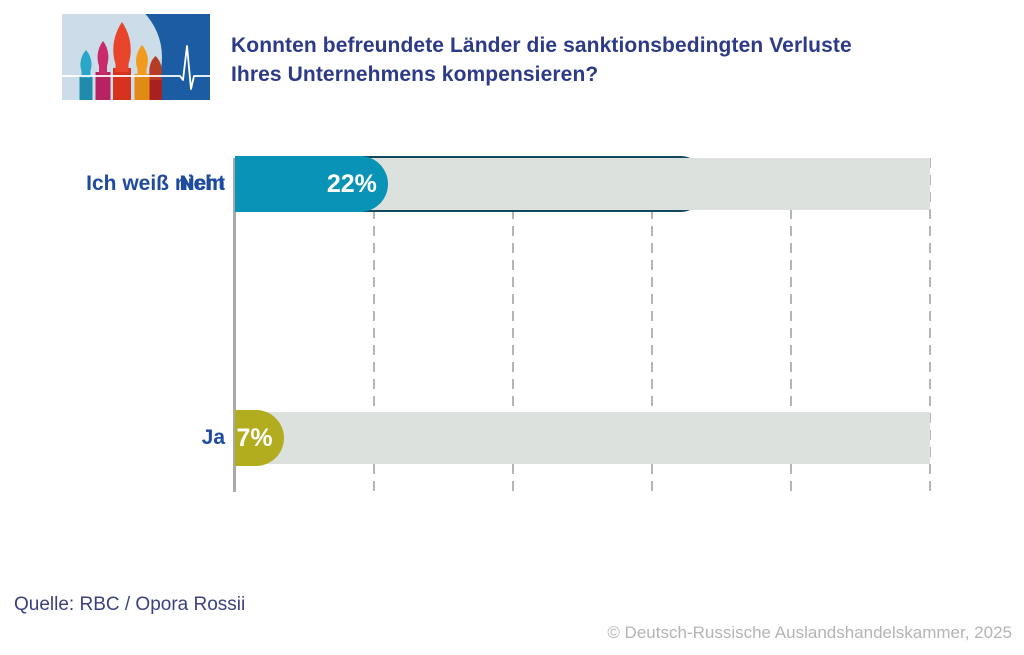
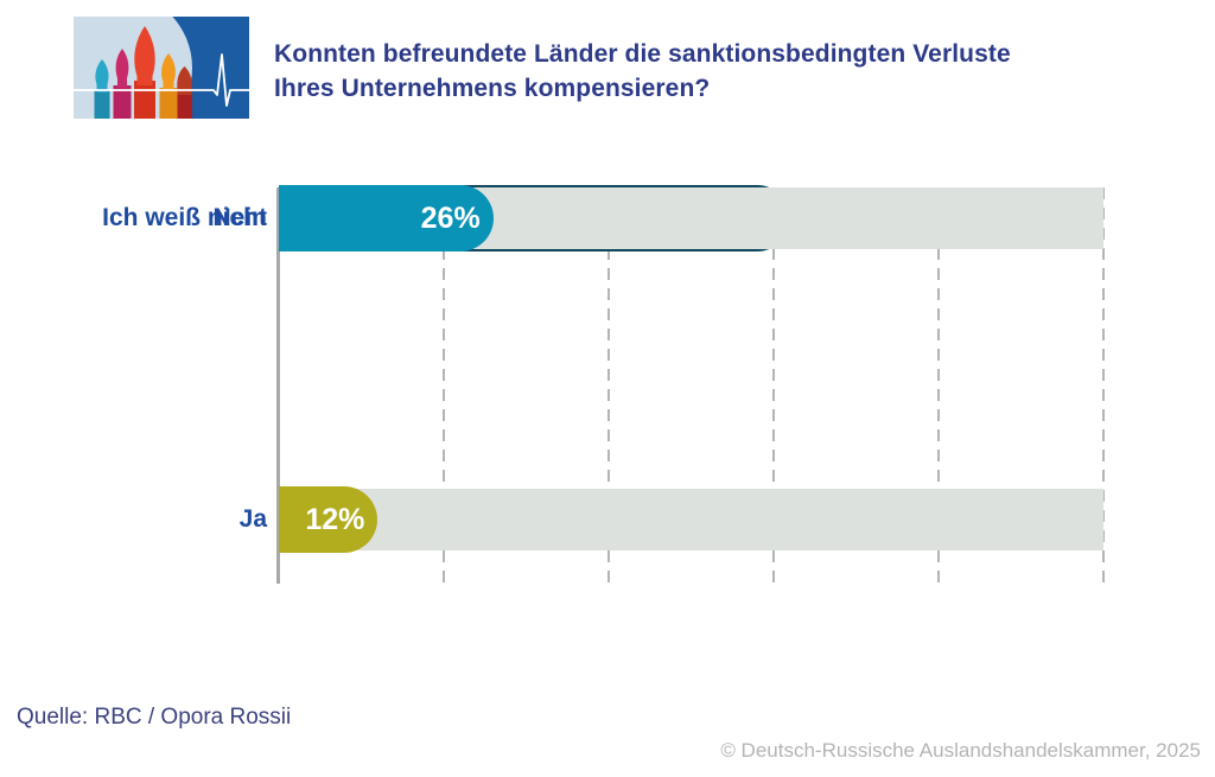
Ja: 7% -> 12%
Nein: 68% -> 62%
Ich weiß nicht: 22% -> 26%
